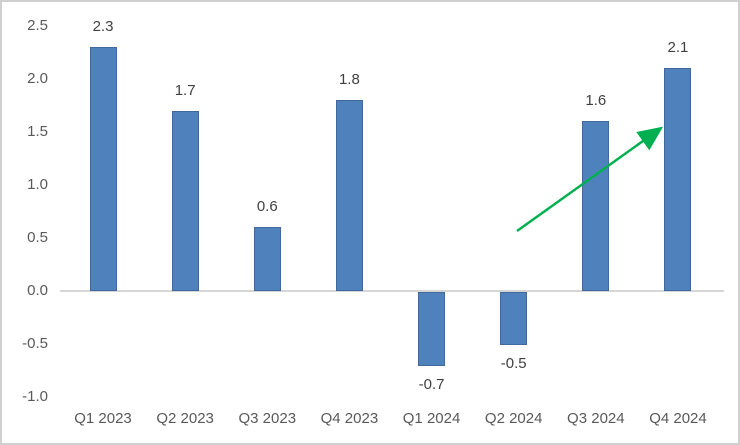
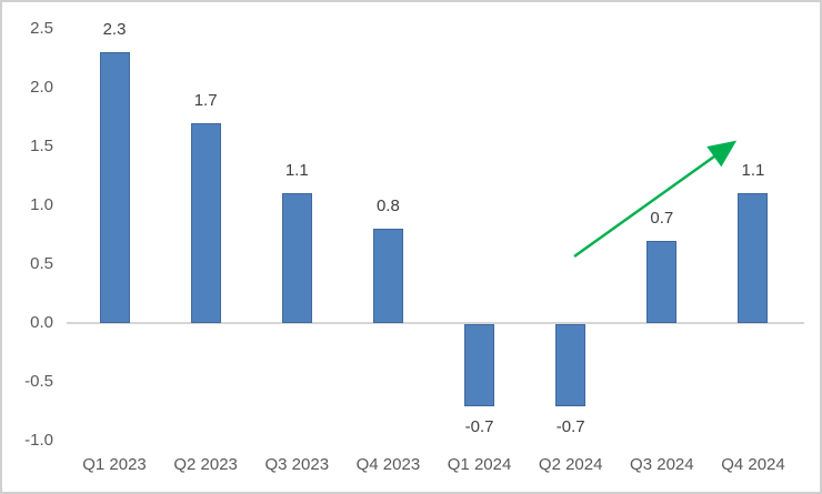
Q3 2023: 0.6 -> 1.1
Q4 2023: 1.8 -> 0.8
Q2 2024: -0.5 -> -0.7
Q3 2024: 1.6 -> 0.7
Q4 2024: 2.1 -> 1.1
